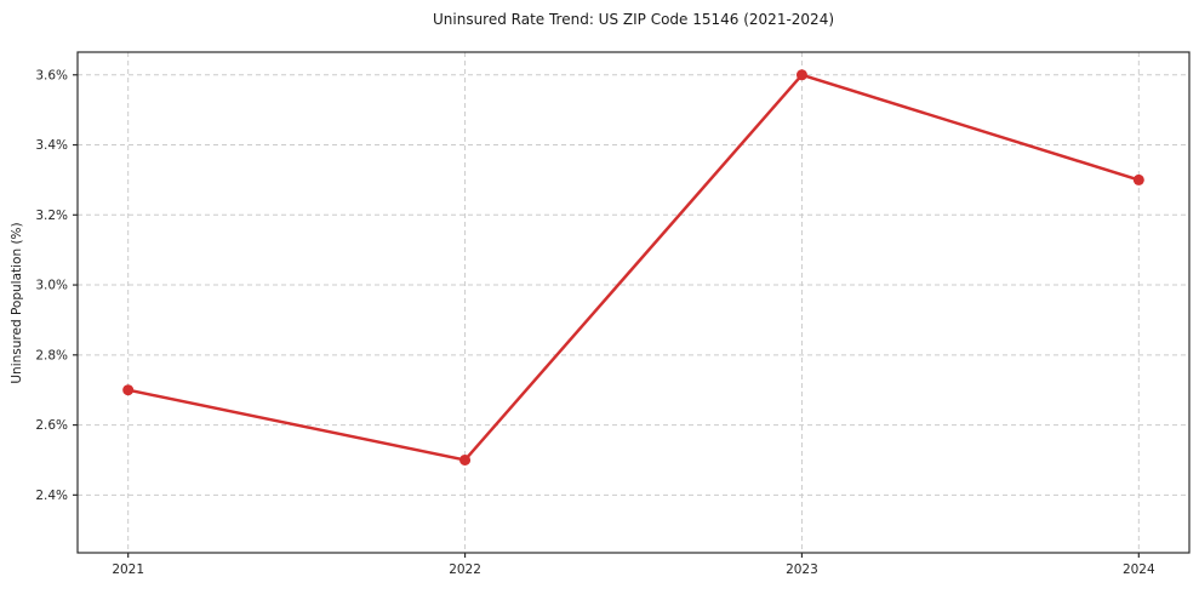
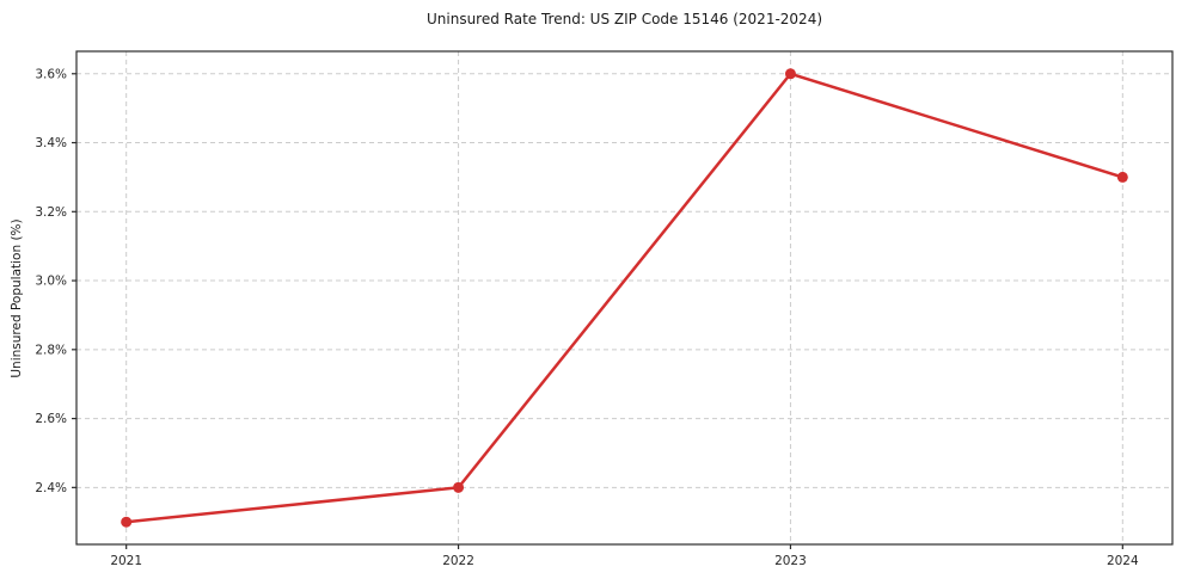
2021: 2.7% -> 2.3%
2022: 2.5% -> 2.4%
